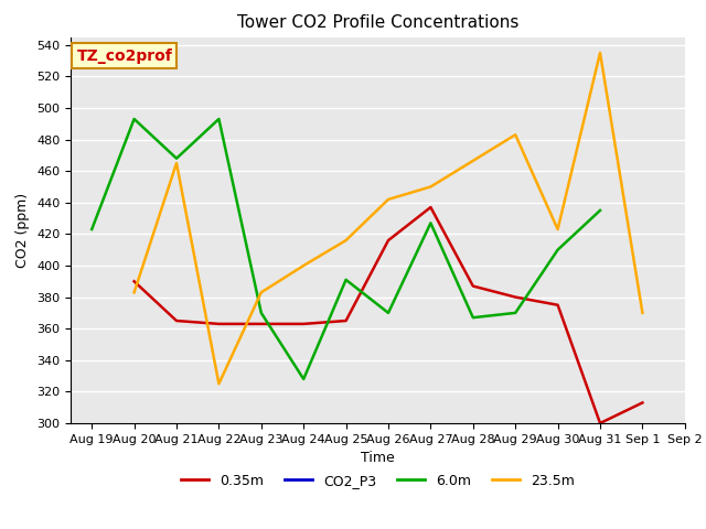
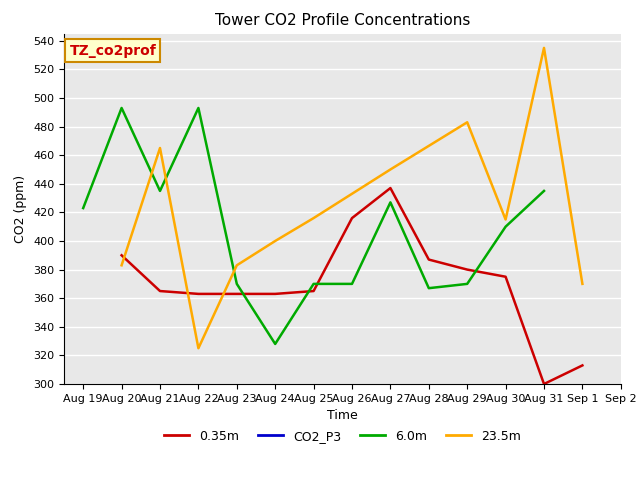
6.0m/Aug 21: 468 -> 435
6.0m/Aug 25: 391 -> 370
23.5m/Aug 26: 442 -> 433
23.5m/Aug 30: 423 -> 415
